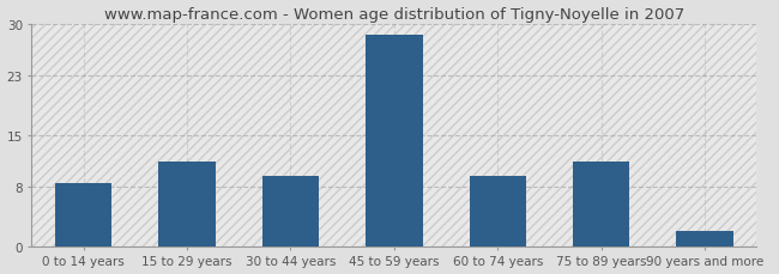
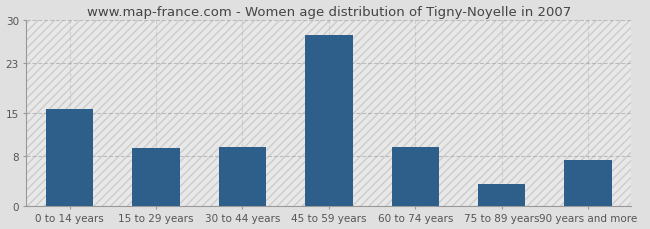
0 to 14 years: 8.5 -> 15.6
15 to 29 years: 11.5 -> 9.4
45 to 59 years: 28.5 -> 27.6
75 to 89 years: 11.5 -> 3.6
90 years and more: 2.0 -> 7.4
